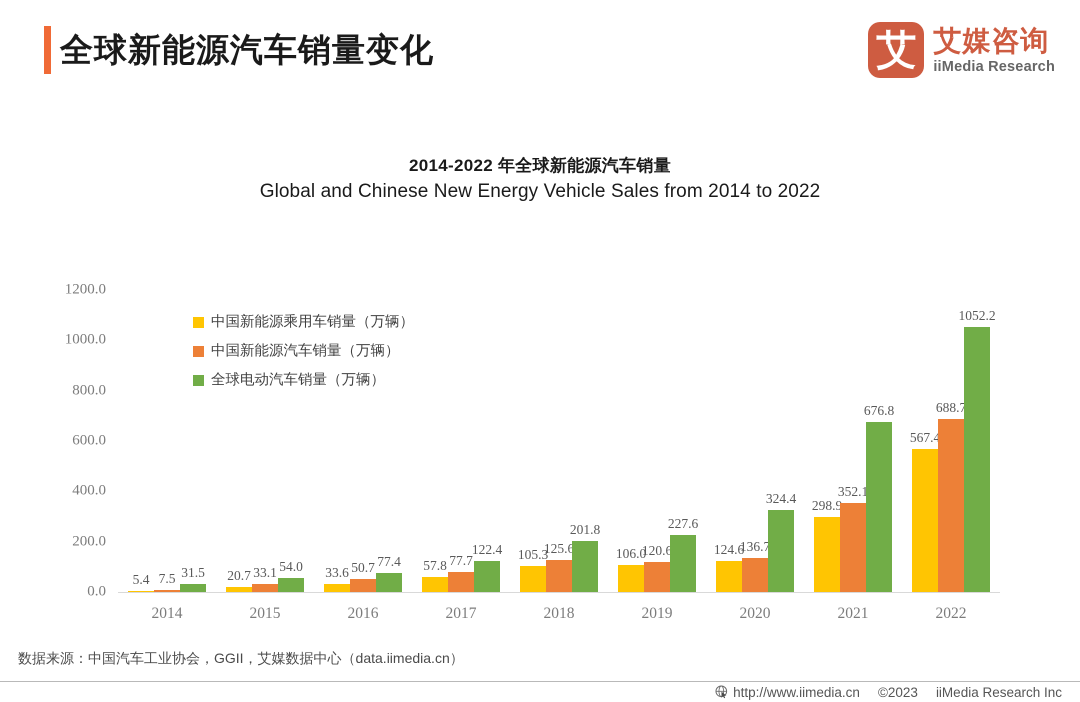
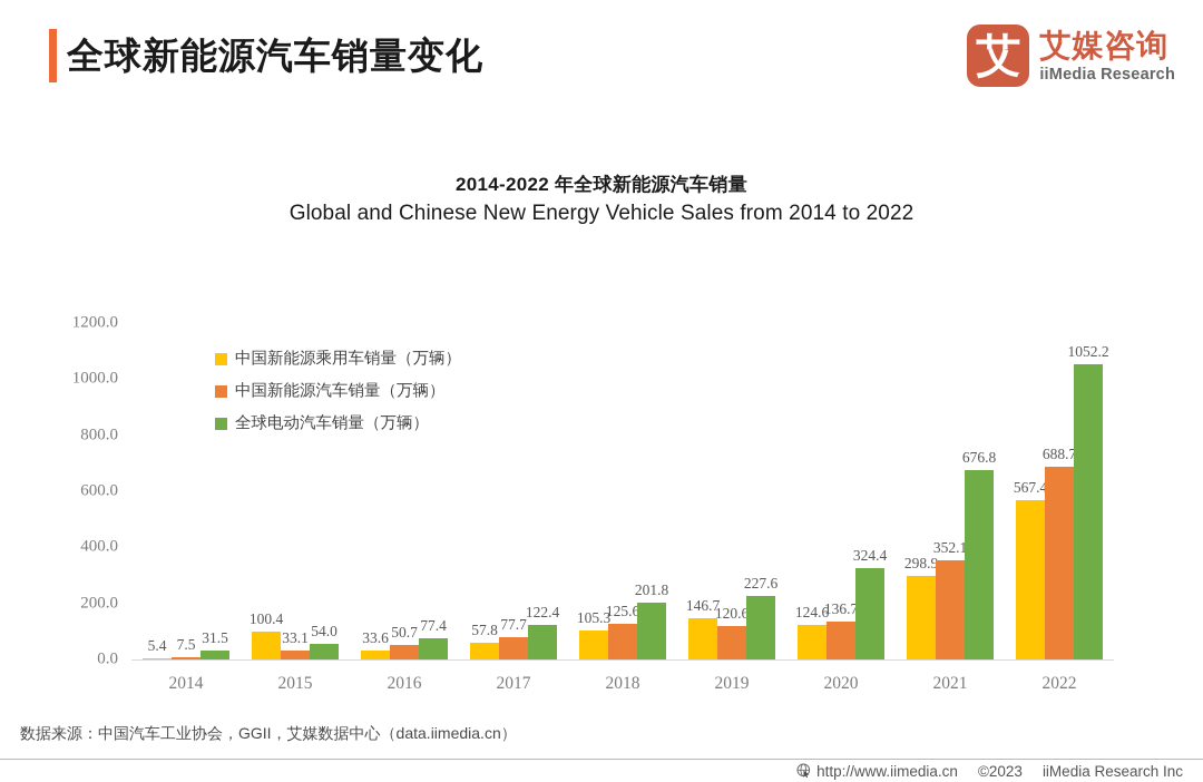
中国新能源乘用车销量（万辆）/2015: 20.7 -> 100.4
中国新能源乘用车销量（万辆）/2019: 106.0 -> 146.7
